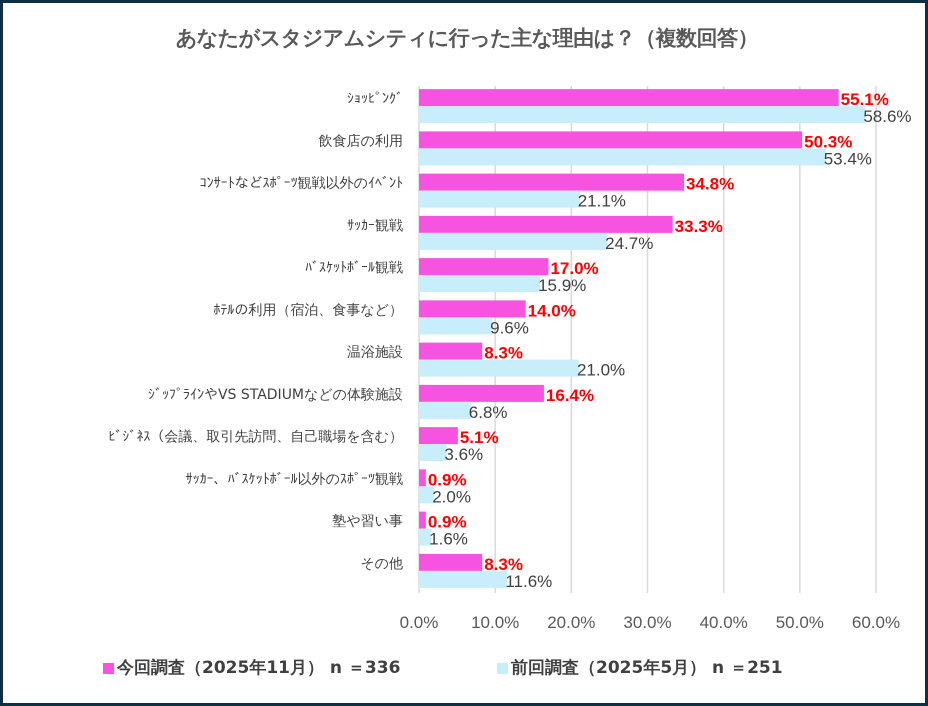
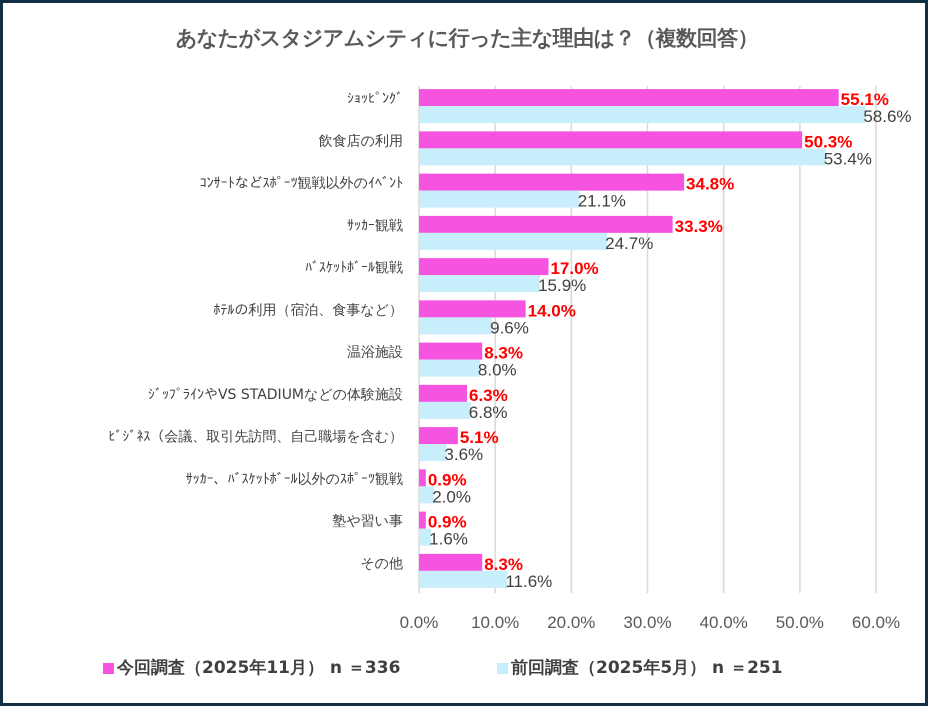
前回調査（2025年5月） n ＝251/温浴施設: 21.0% -> 8.0%
今回調査（2025年11月） n ＝336/ｼﾞｯﾌﾟﾗｲﾝやVS STADIUMなどの体験施設: 16.4% -> 6.3%
